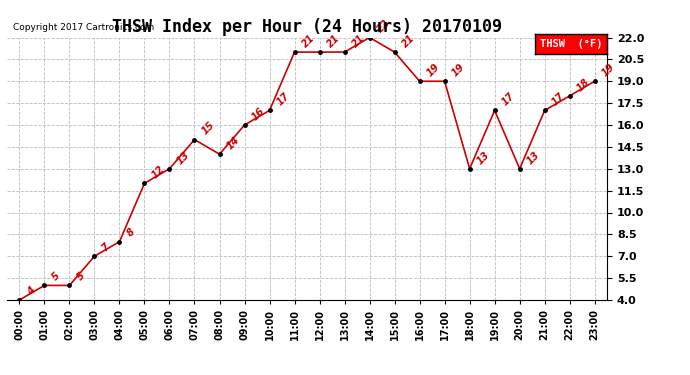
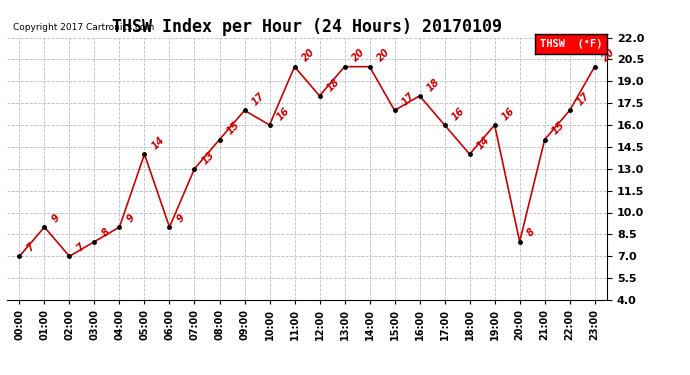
00:00: 4 -> 7
01:00: 5 -> 9
02:00: 5 -> 7
03:00: 7 -> 8
04:00: 8 -> 9
05:00: 12 -> 14
06:00: 13 -> 9
07:00: 15 -> 13
08:00: 14 -> 15
09:00: 16 -> 17
10:00: 17 -> 16
11:00: 21 -> 20
12:00: 21 -> 18
13:00: 21 -> 20
14:00: 22 -> 20
15:00: 21 -> 17
16:00: 19 -> 18
17:00: 19 -> 16
18:00: 13 -> 14
19:00: 17 -> 16
20:00: 13 -> 8
21:00: 17 -> 15
22:00: 18 -> 17
23:00: 19 -> 20
